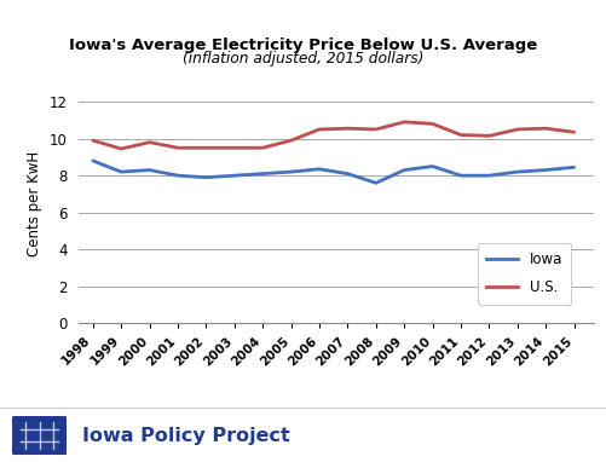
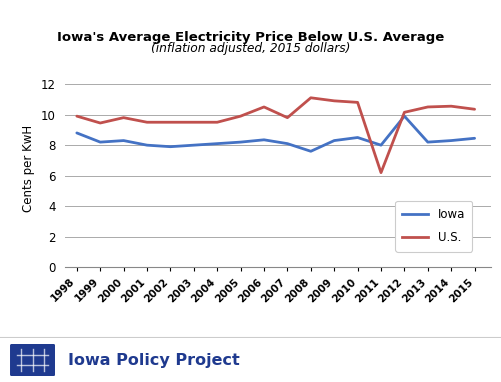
U.S./2007: 10.6 -> 9.8
U.S./2008: 10.5 -> 11.1
U.S./2011: 10.2 -> 6.2
Iowa/2012: 8.0 -> 9.9
